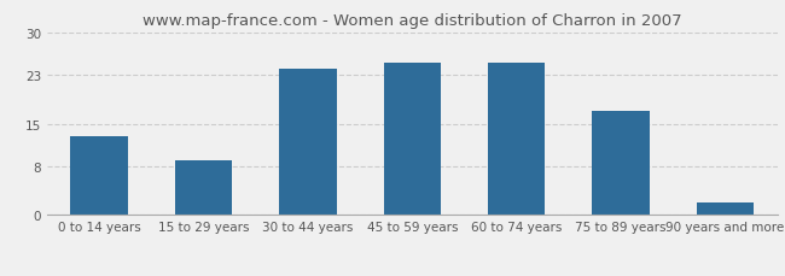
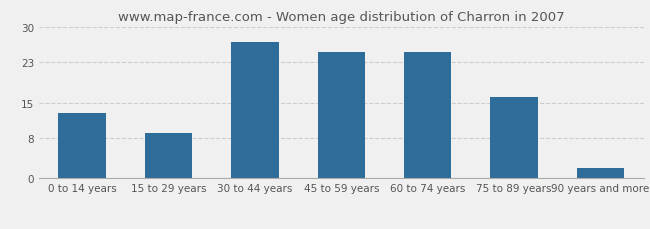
30 to 44 years: 24 -> 27
75 to 89 years: 17 -> 16
